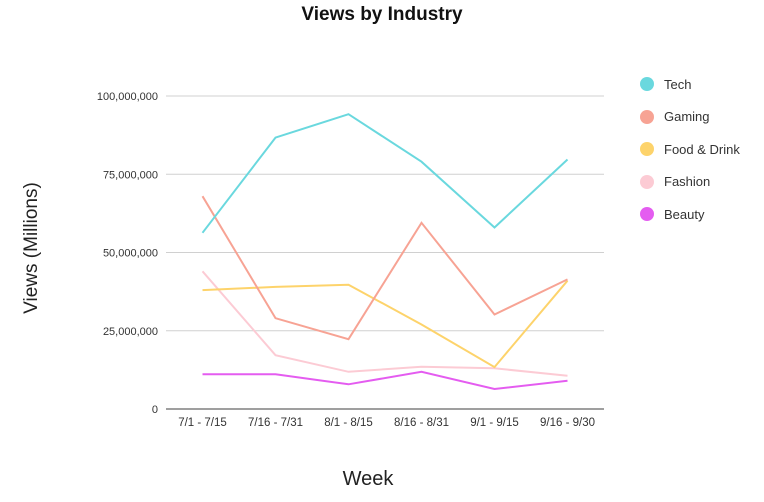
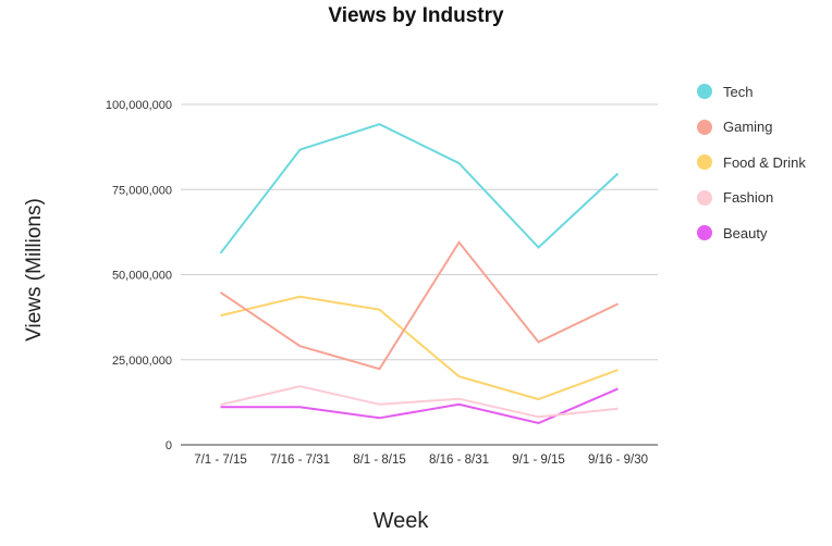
Gaming/7/1 - 7/15: 68000000 -> 45000000
Fashion/7/1 - 7/15: 44000000 -> 12000000
Food & Drink/7/16 - 7/31: 39000000 -> 44000000
Tech/8/16 - 8/31: 79000000 -> 83000000
Food & Drink/8/16 - 8/31: 27000000 -> 20000000
Fashion/9/1 - 9/15: 13000000 -> 8000000
Food & Drink/9/16 - 9/30: 41000000 -> 22000000
Beauty/9/16 - 9/30: 9000000 -> 16000000
